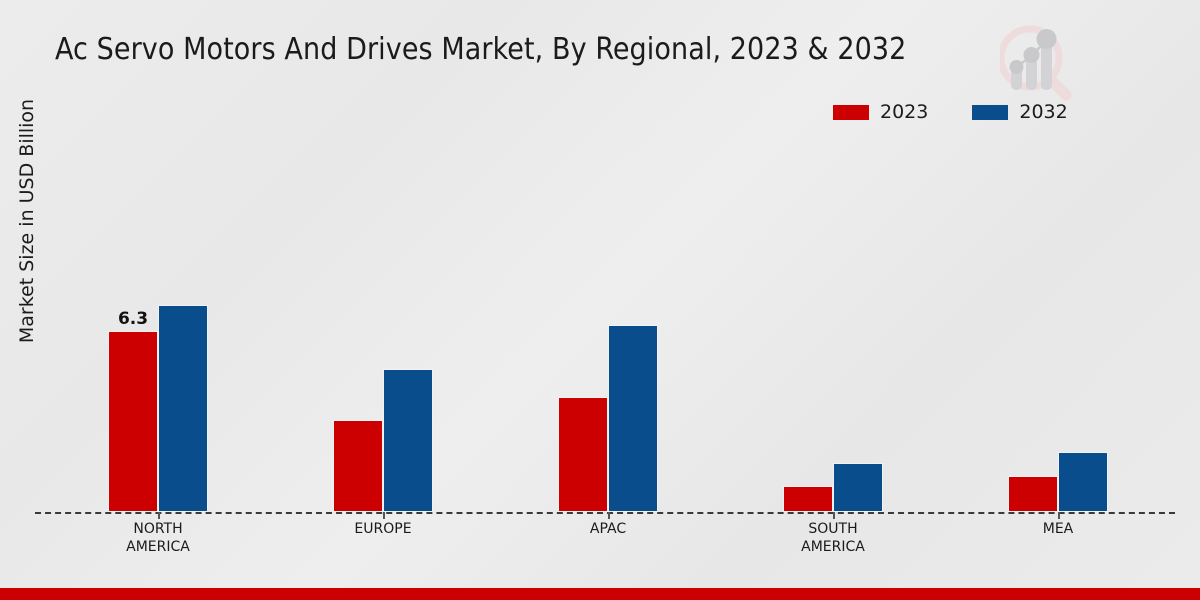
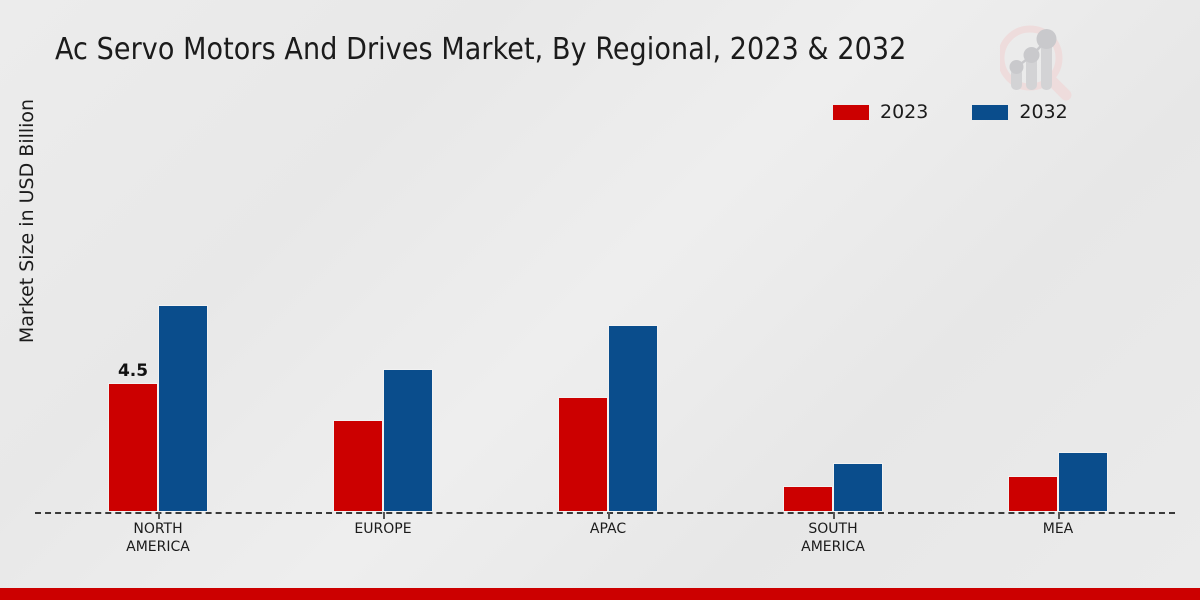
2023/NORTH AMERICA: 6.3 -> 4.5
